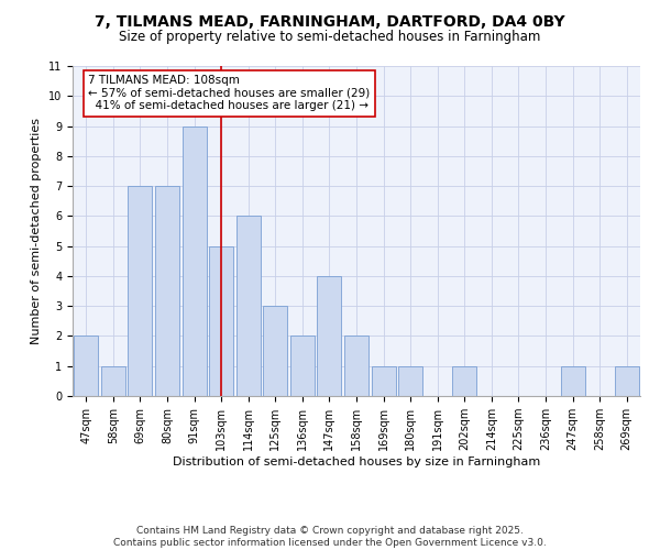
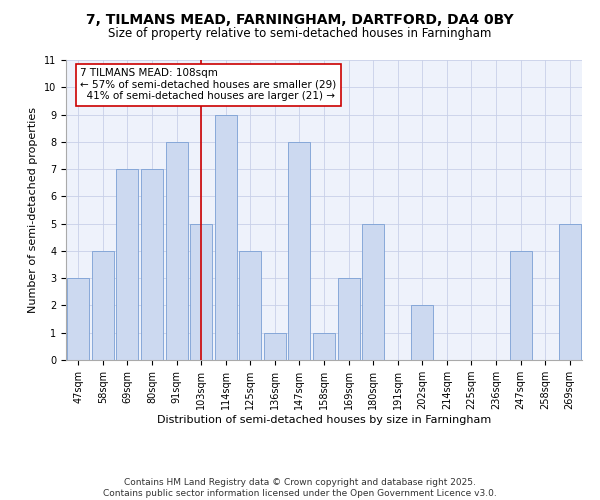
47sqm: 2 -> 3
58sqm: 1 -> 4
91sqm: 9 -> 8
114sqm: 6 -> 9
125sqm: 3 -> 4
136sqm: 2 -> 1
147sqm: 4 -> 8
158sqm: 2 -> 1
169sqm: 1 -> 3
180sqm: 1 -> 5
202sqm: 1 -> 2
247sqm: 1 -> 4
269sqm: 1 -> 5
